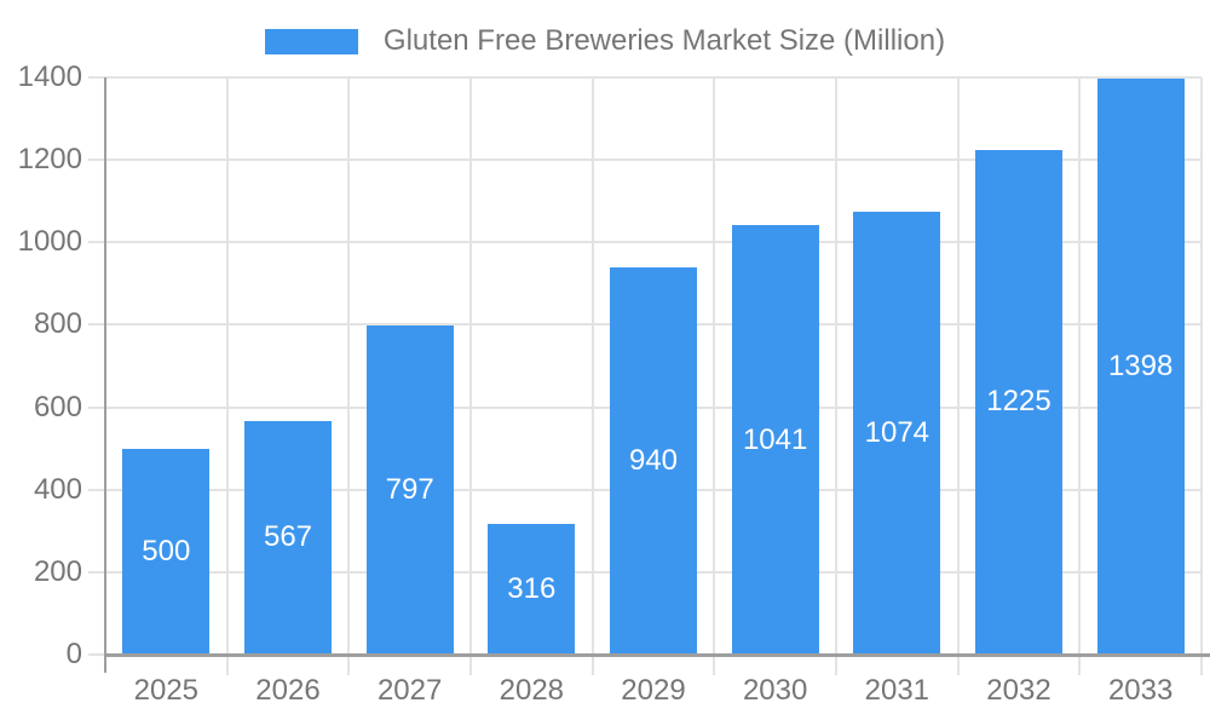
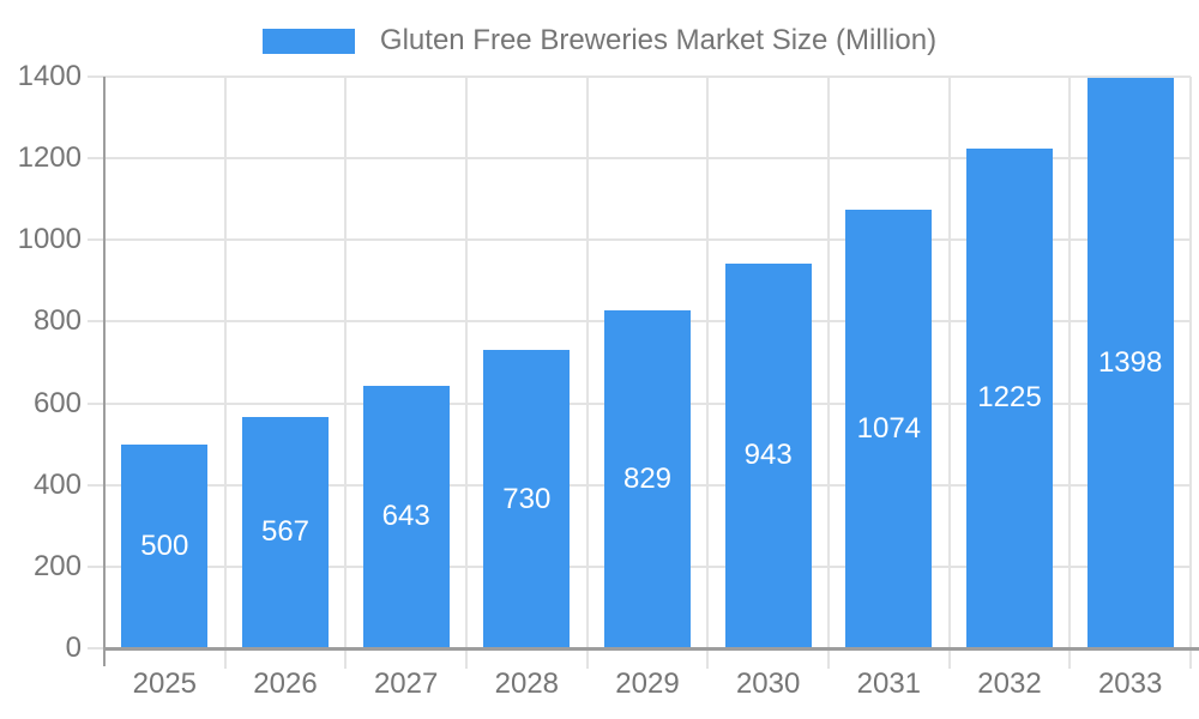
2027: 797 -> 643
2028: 316 -> 730
2029: 940 -> 829
2030: 1041 -> 943
